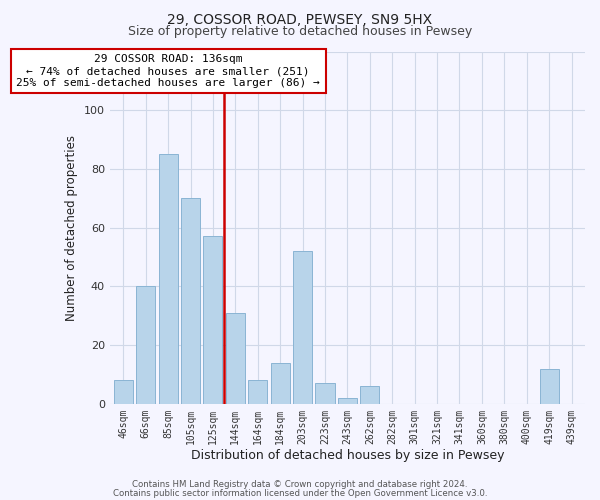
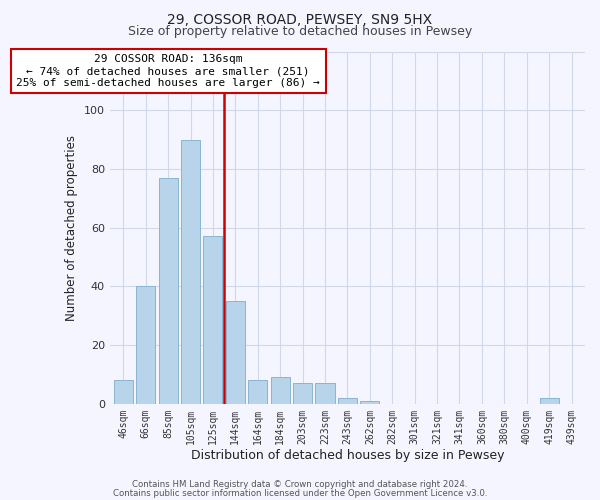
85sqm: 85 -> 77
105sqm: 70 -> 90
144sqm: 31 -> 35
184sqm: 14 -> 9
203sqm: 52 -> 7
262sqm: 6 -> 1
419sqm: 12 -> 2
